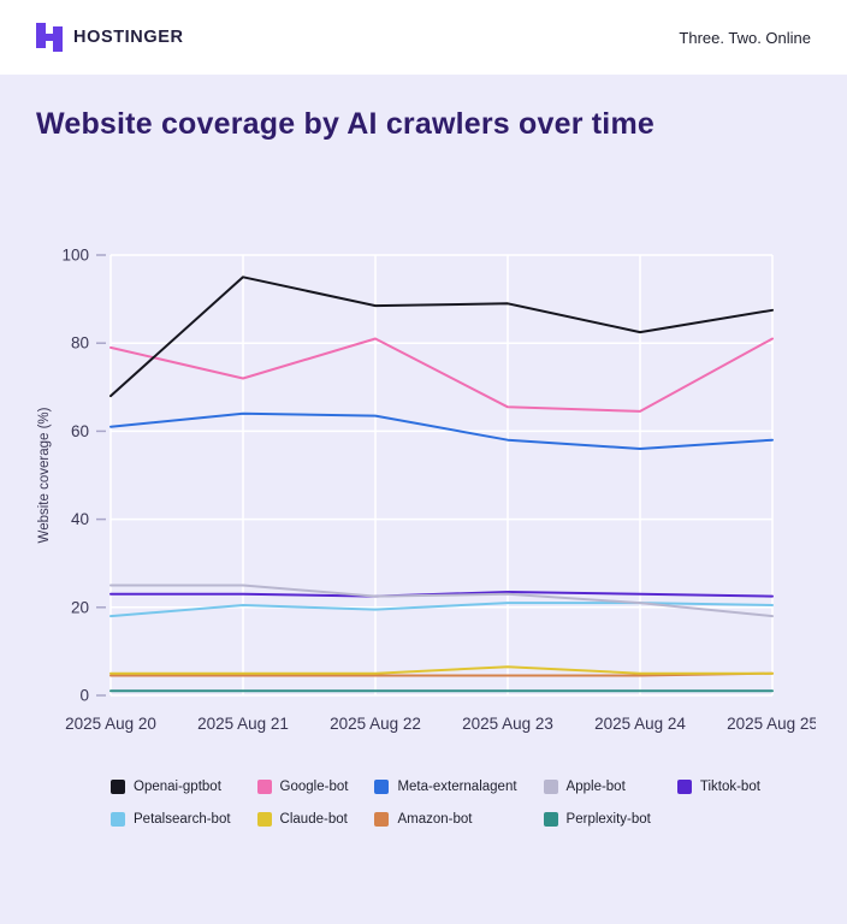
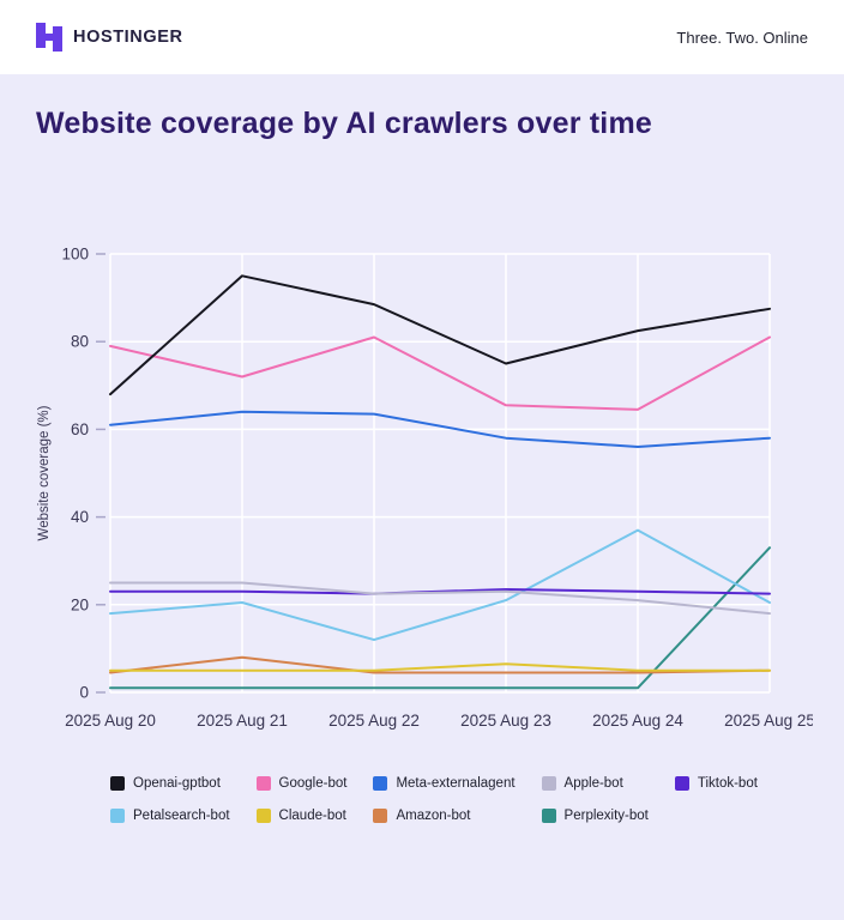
Amazon-bot/2025 Aug 21: 4 -> 8
Petalsearch-bot/2025 Aug 22: 20 -> 12
Openai-gptbot/2025 Aug 23: 89 -> 75
Petalsearch-bot/2025 Aug 24: 21 -> 37
Perplexity-bot/2025 Aug 25: 1 -> 33
